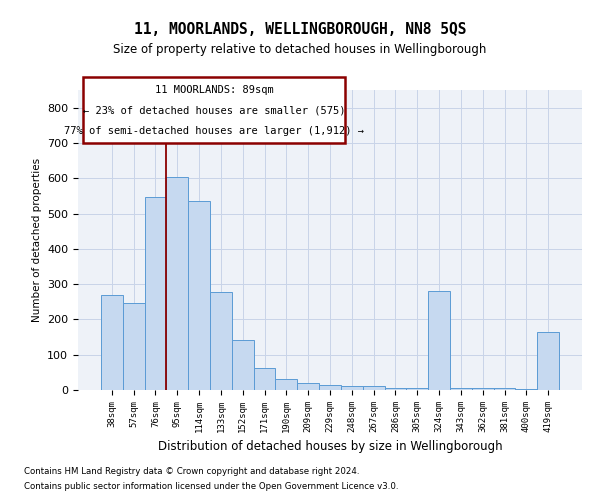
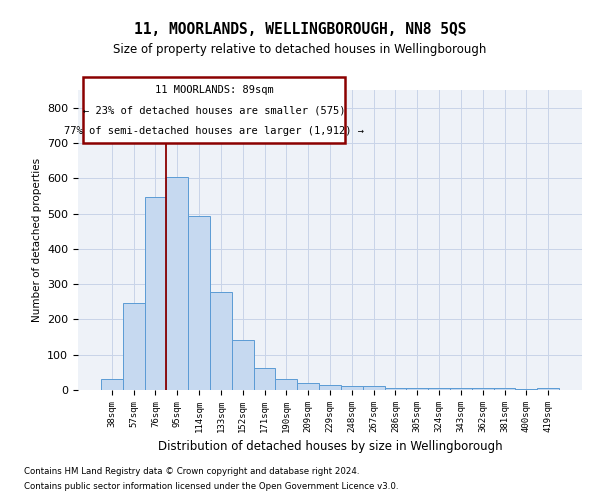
38sqm: 270 -> 30
114sqm: 535 -> 492
324sqm: 280 -> 5
419sqm: 165 -> 5
